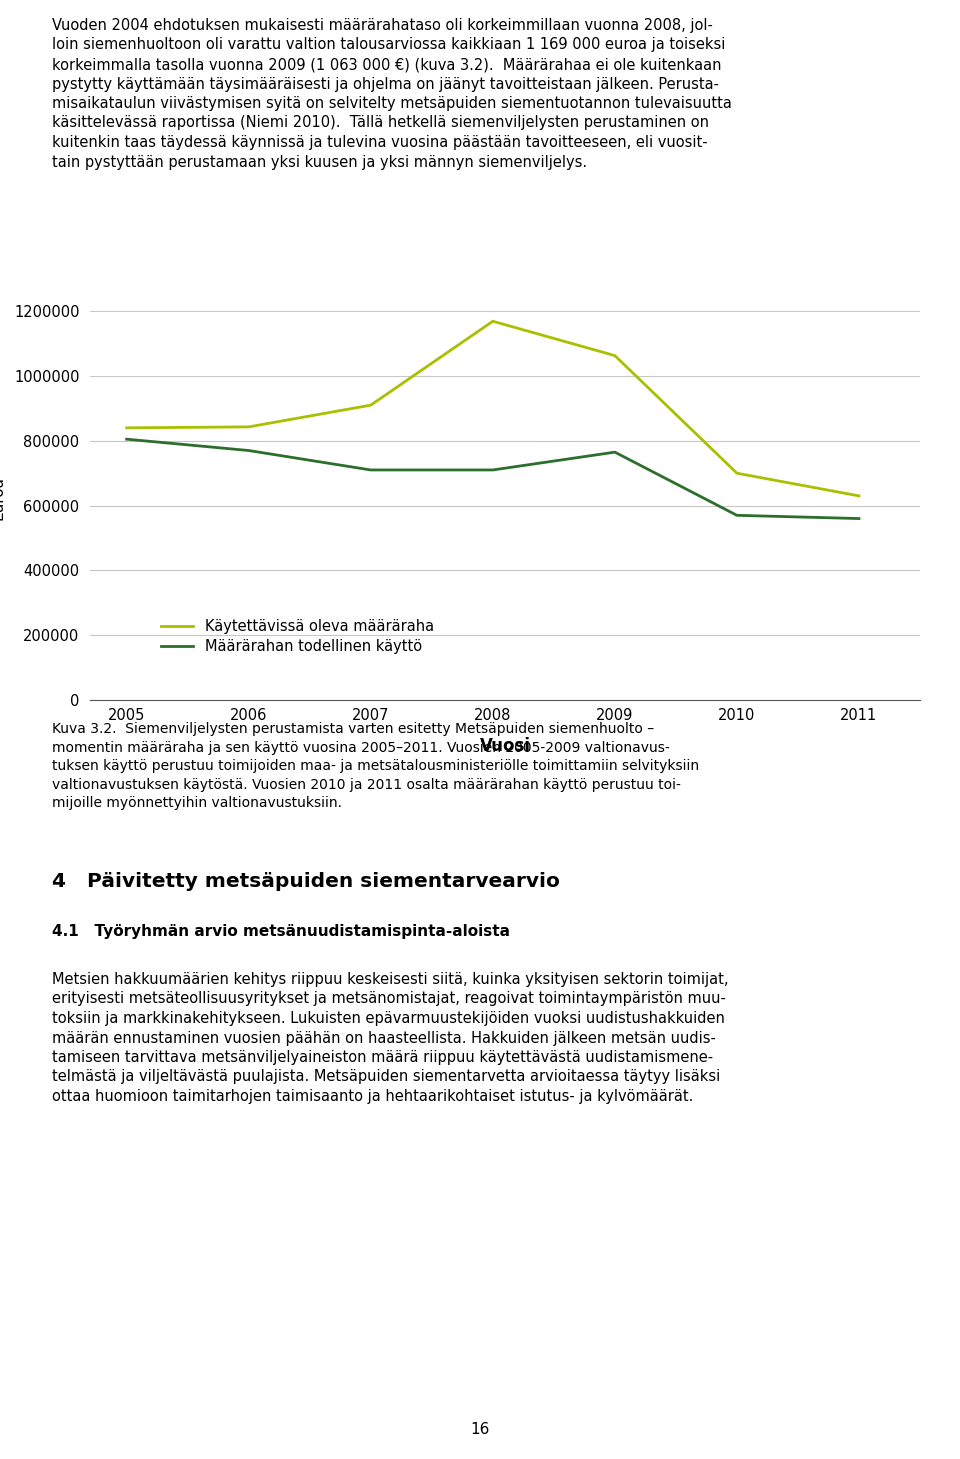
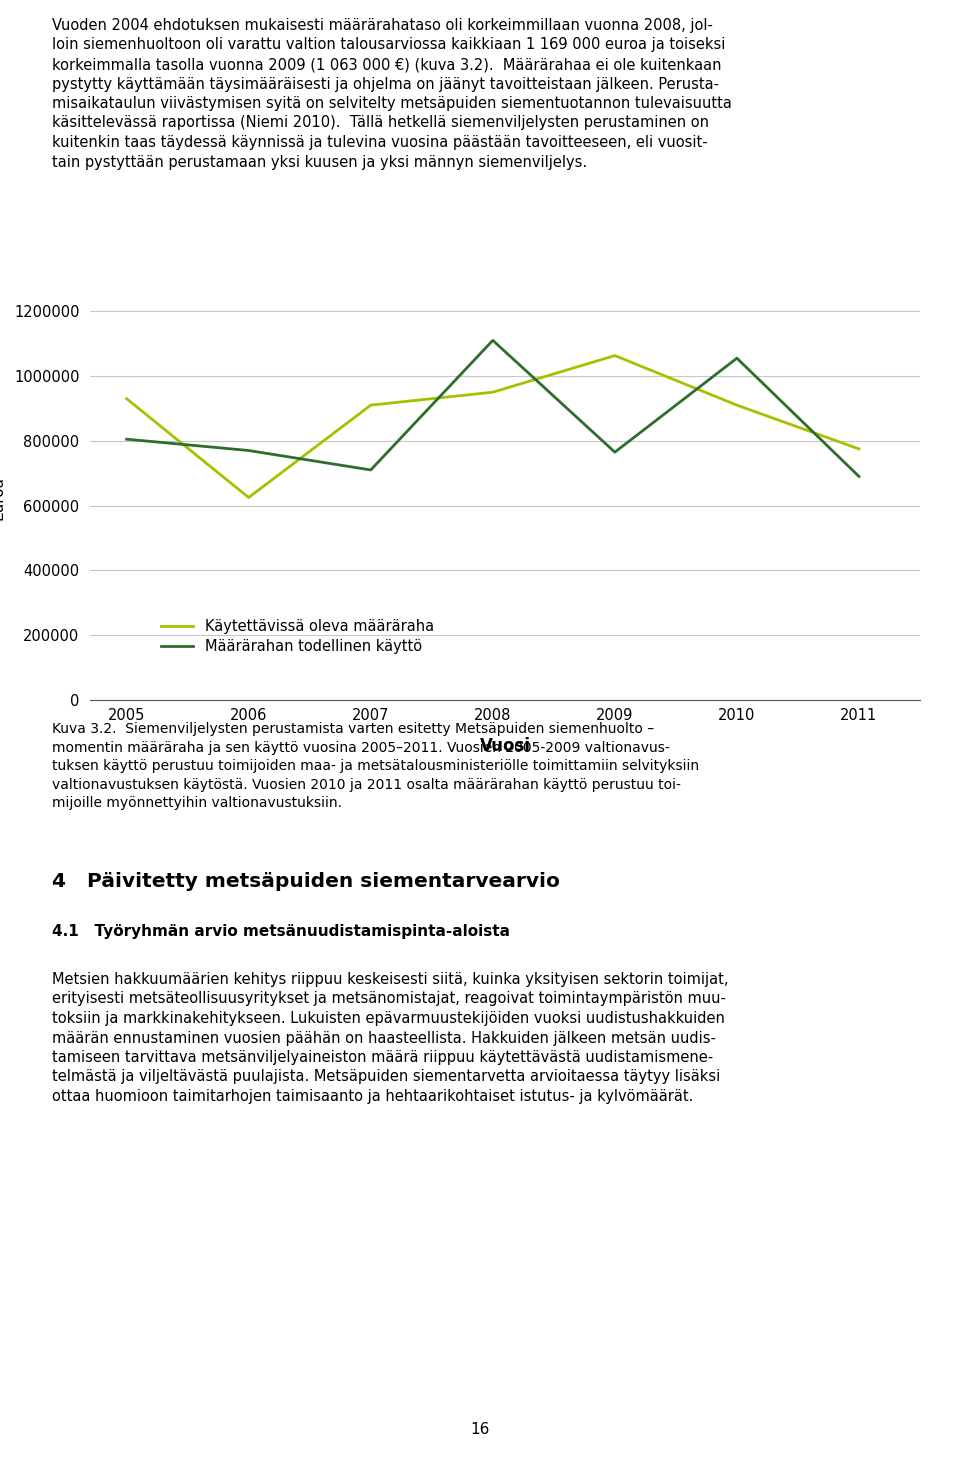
Käytettävissä oleva määräraha/2005: 840000 -> 930000
Käytettävissä oleva määräraha/2006: 843000 -> 625000
Käytettävissä oleva määräraha/2008: 1169000 -> 950000
Määrärahan todellinen käyttö/2008: 710000 -> 1110000
Käytettävissä oleva määräraha/2010: 700000 -> 910000
Määrärahan todellinen käyttö/2010: 570000 -> 1055000
Käytettävissä oleva määräraha/2011: 630000 -> 775000
Määrärahan todellinen käyttö/2011: 560000 -> 690000
